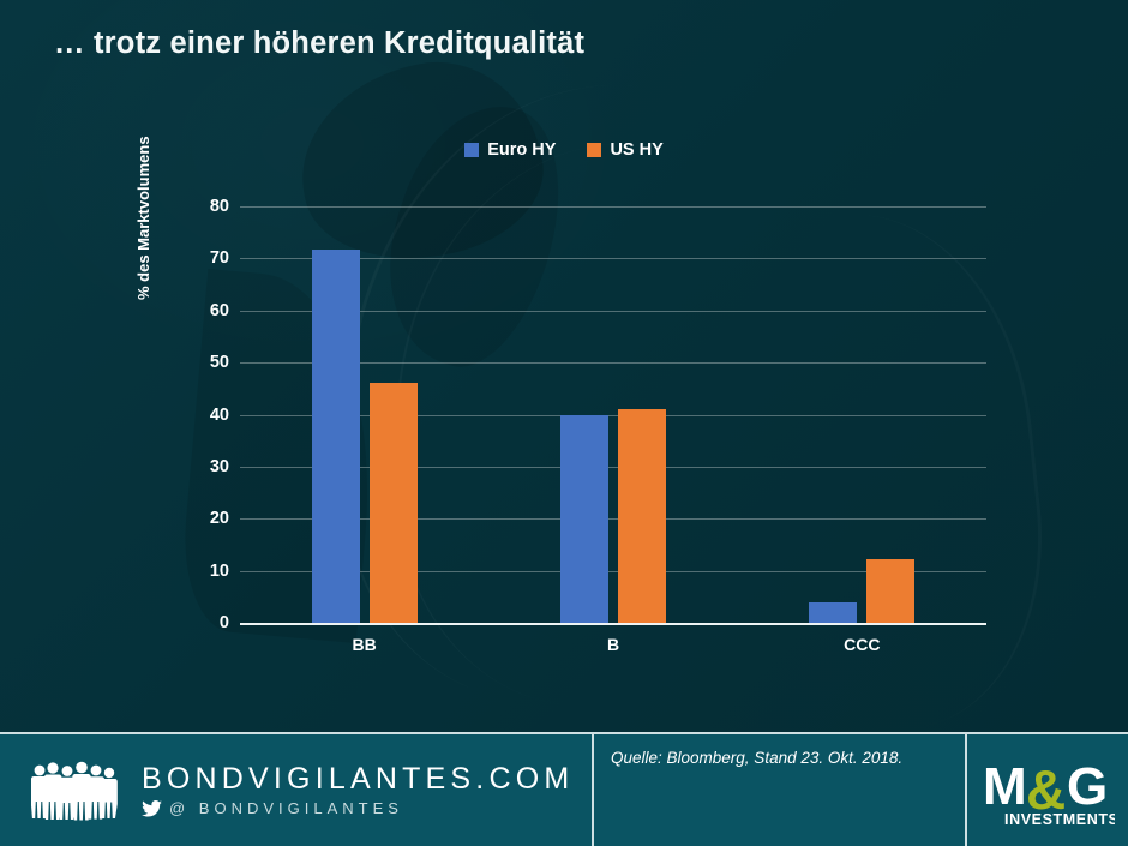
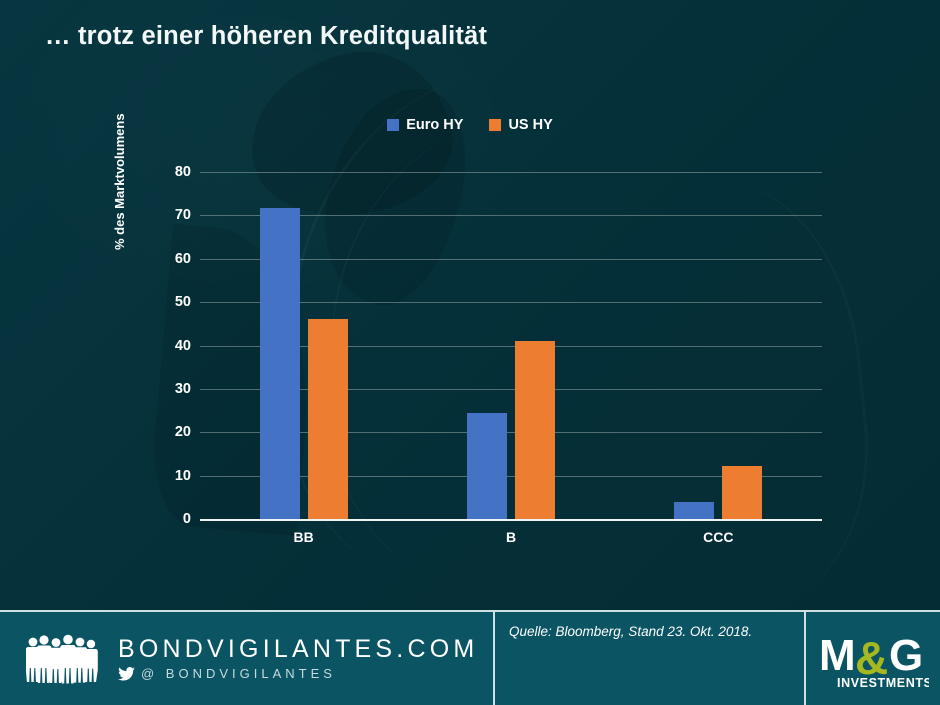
Euro HY/B: 40 -> 24
